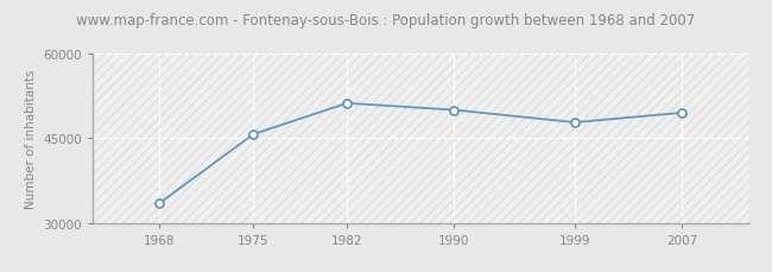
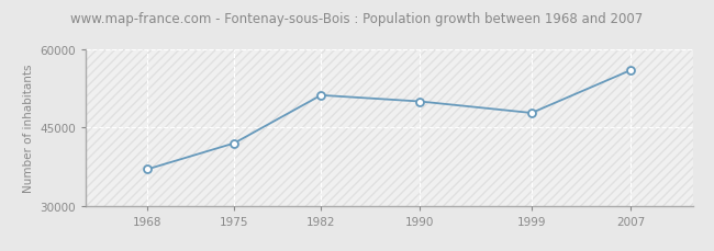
1968: 33500 -> 37000
1975: 45700 -> 42000
2007: 49500 -> 56000
